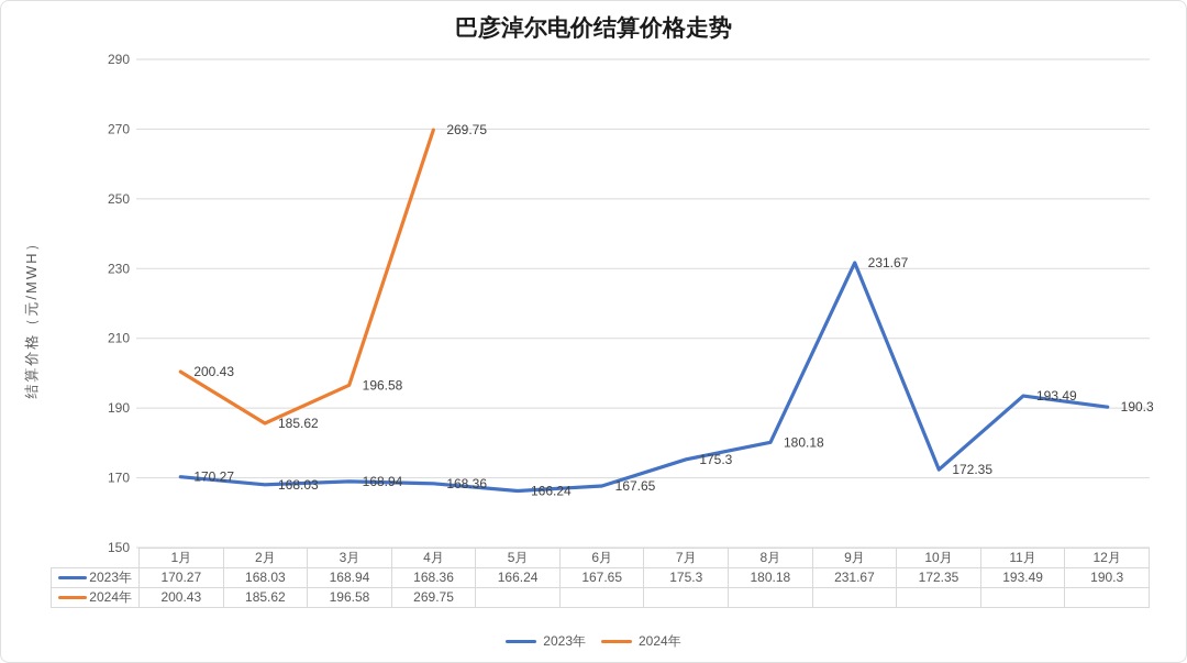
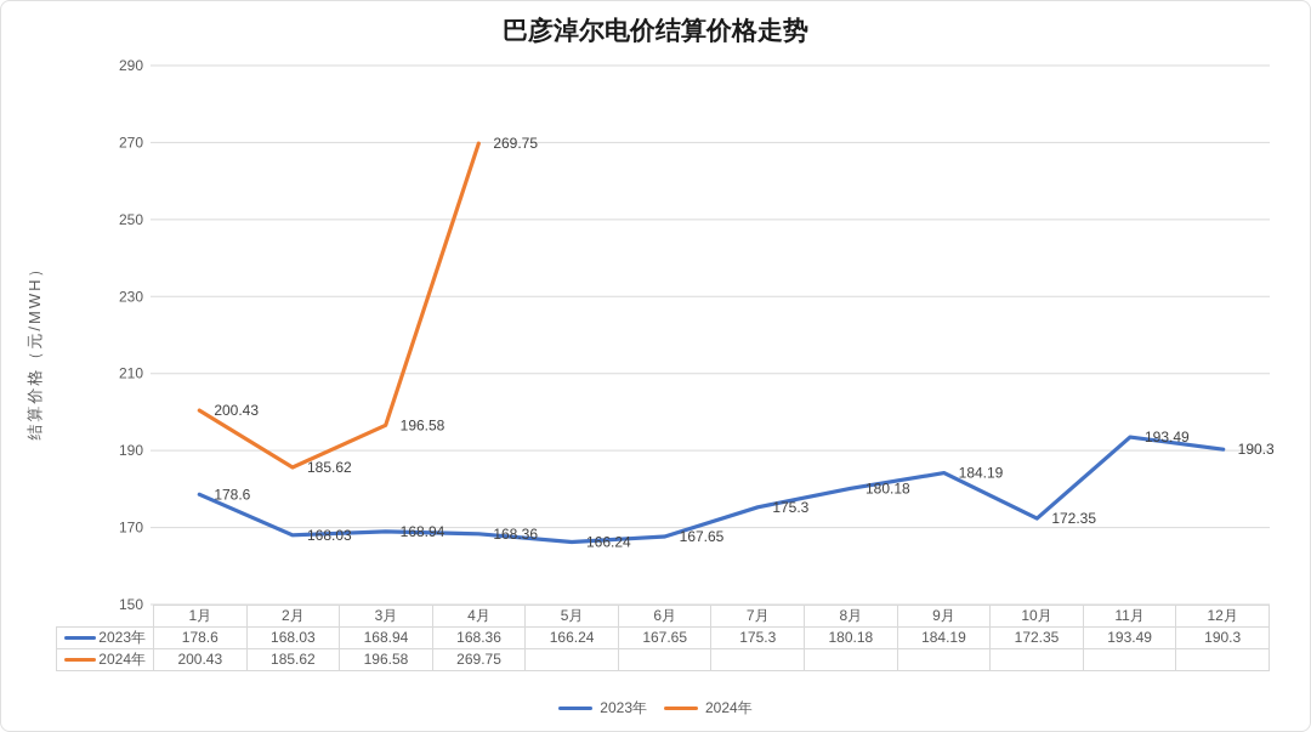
2023年/1月: 170.27 -> 178.6
2023年/9月: 231.67 -> 184.19
